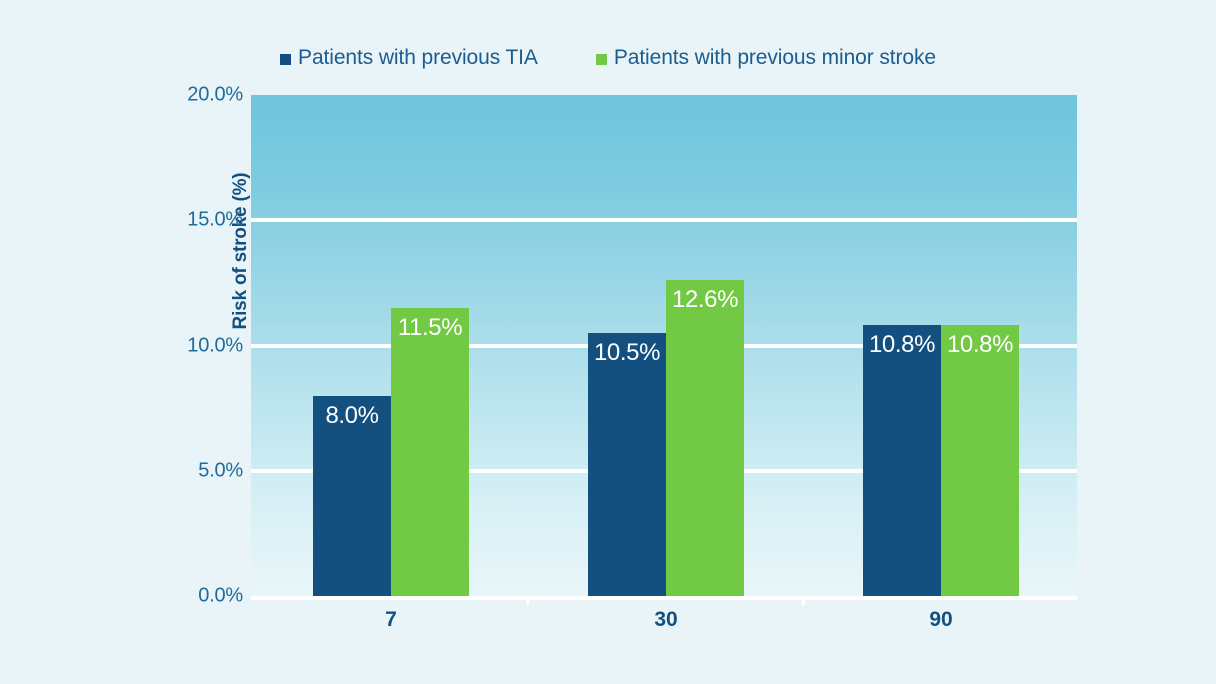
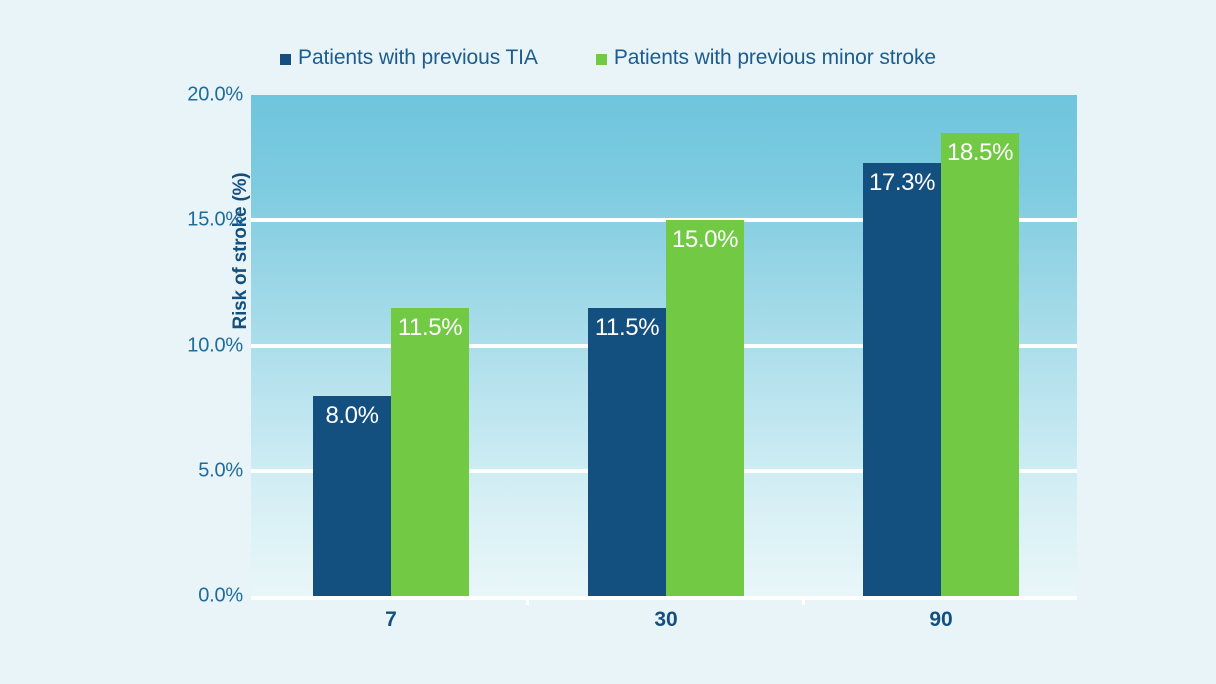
Patients with previous TIA/30: 10.5% -> 11.5%
Patients with previous minor stroke/30: 12.6% -> 15.0%
Patients with previous TIA/90: 10.8% -> 17.3%
Patients with previous minor stroke/90: 10.8% -> 18.5%
